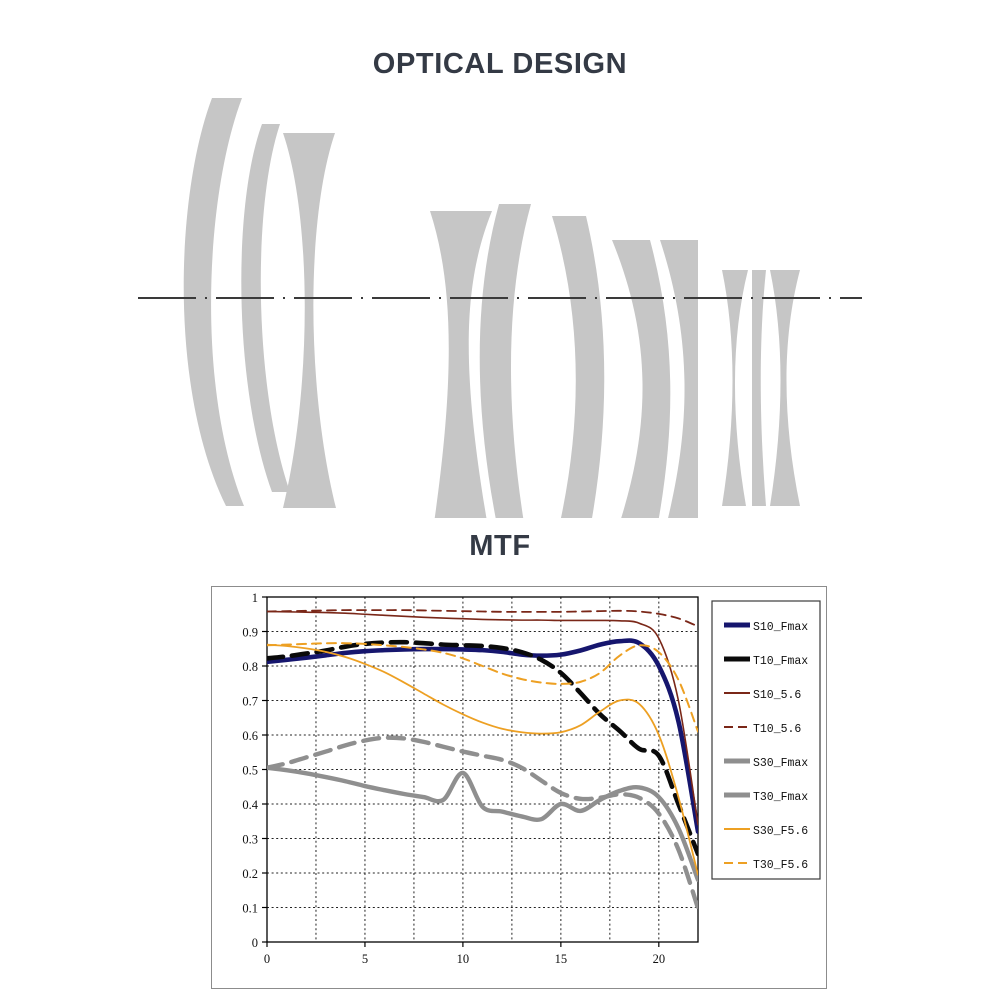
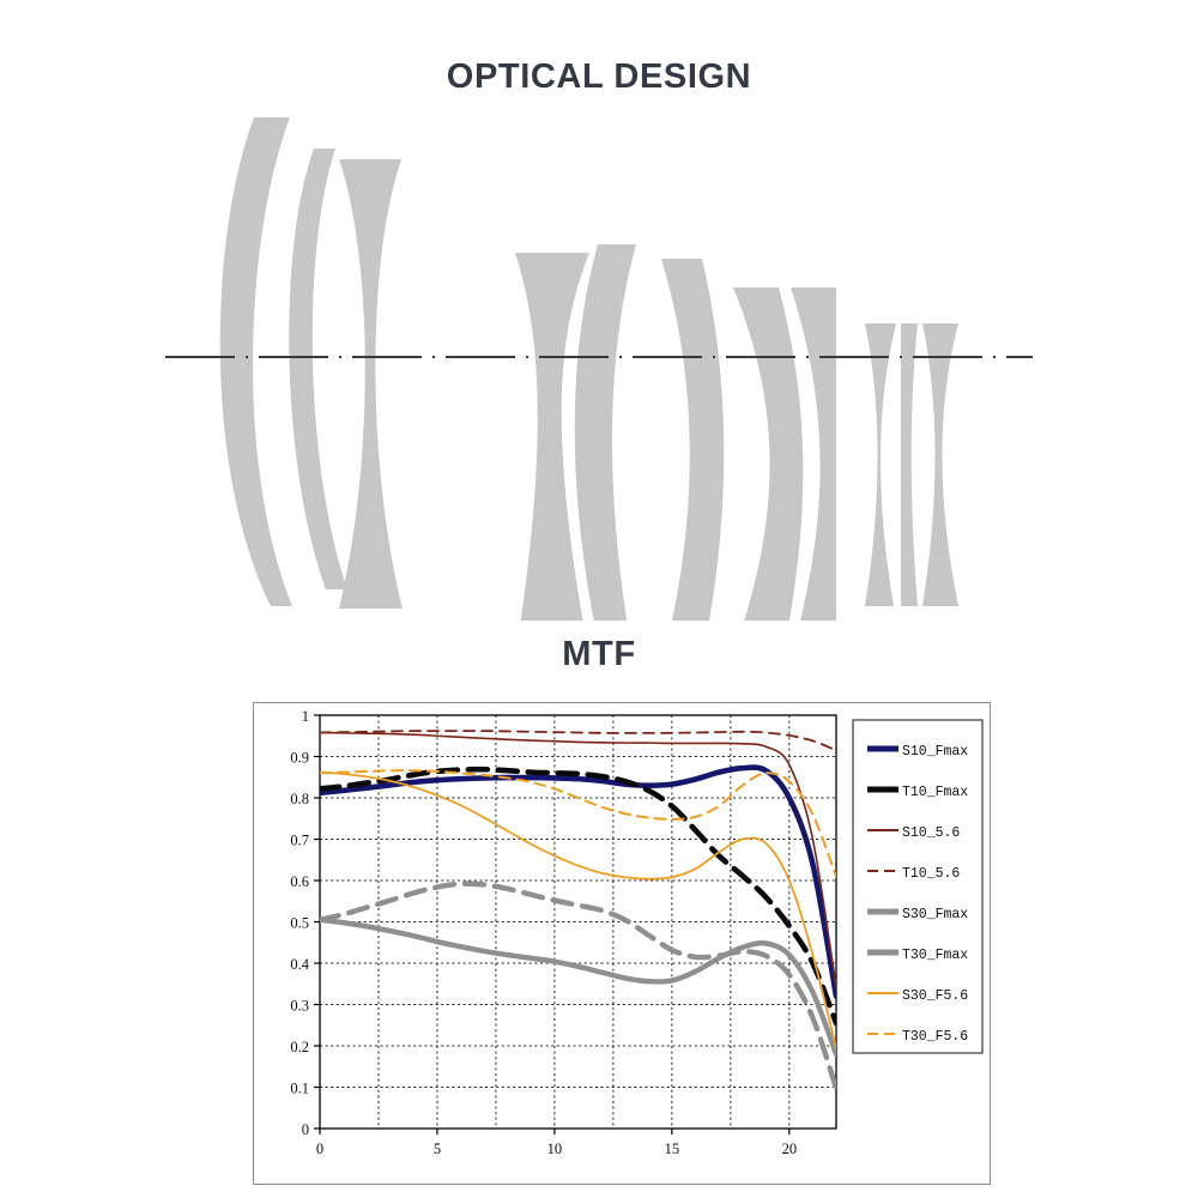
S30_Fmax/10: 0.49 -> 0.40
S30_Fmax/15: 0.40 -> 0.36
T10_Fmax/20: 0.54 -> 0.49
